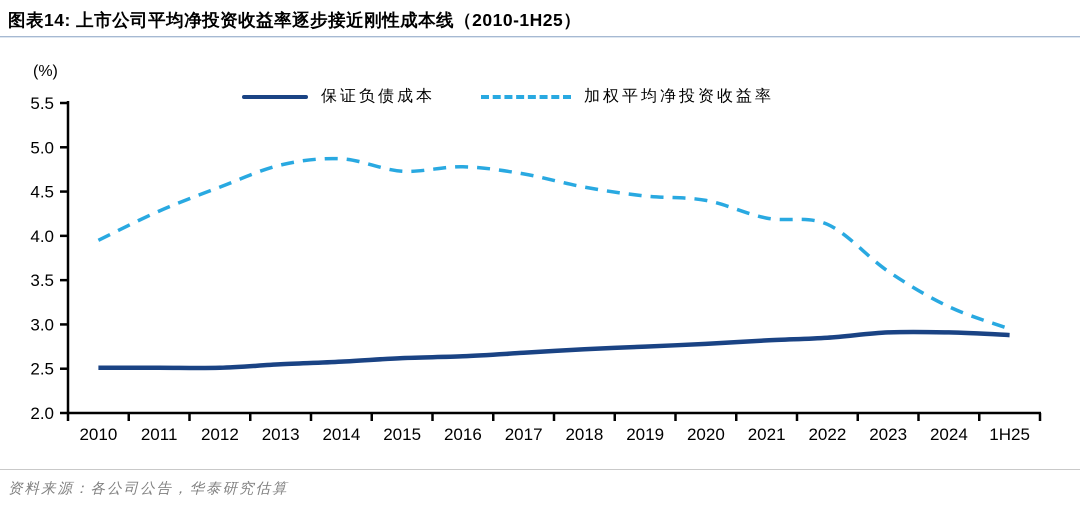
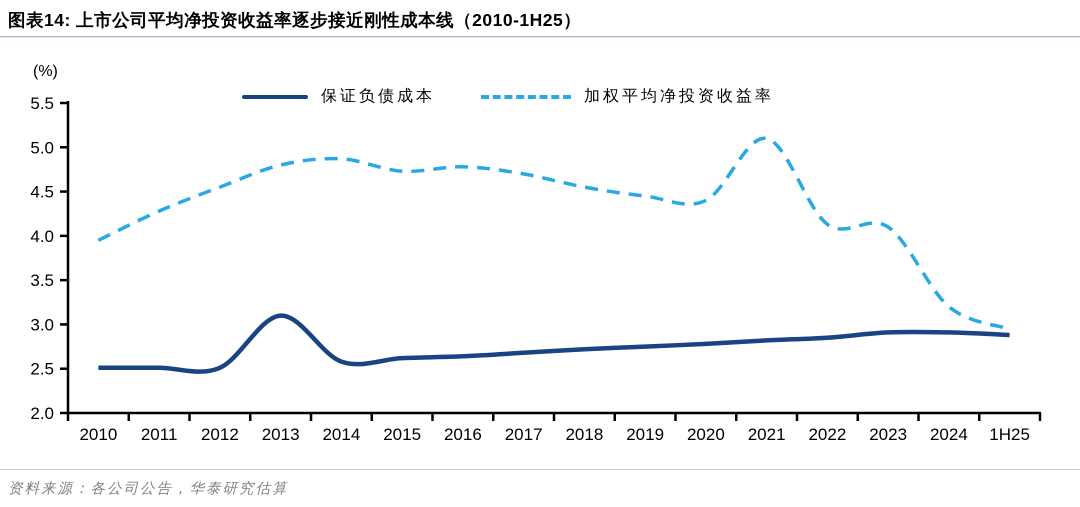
保证负债成本/2013: 2.5 -> 3.1
加权平均净投资收益率/2021: 4.2 -> 5.1
加权平均净投资收益率/2023: 3.6 -> 4.1
